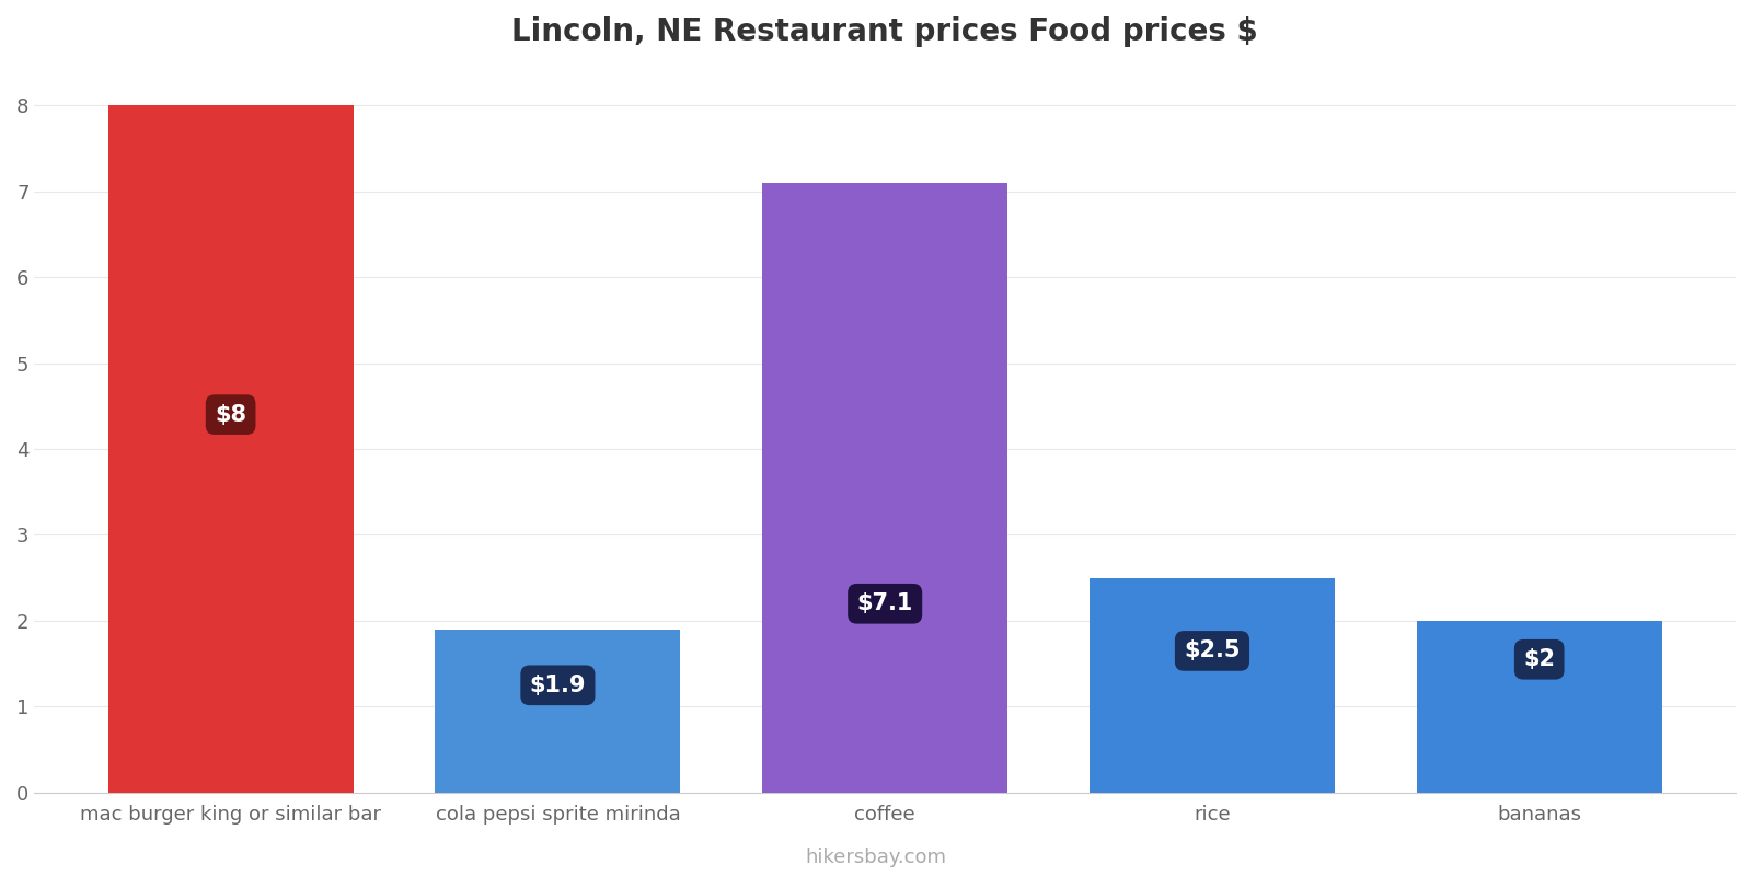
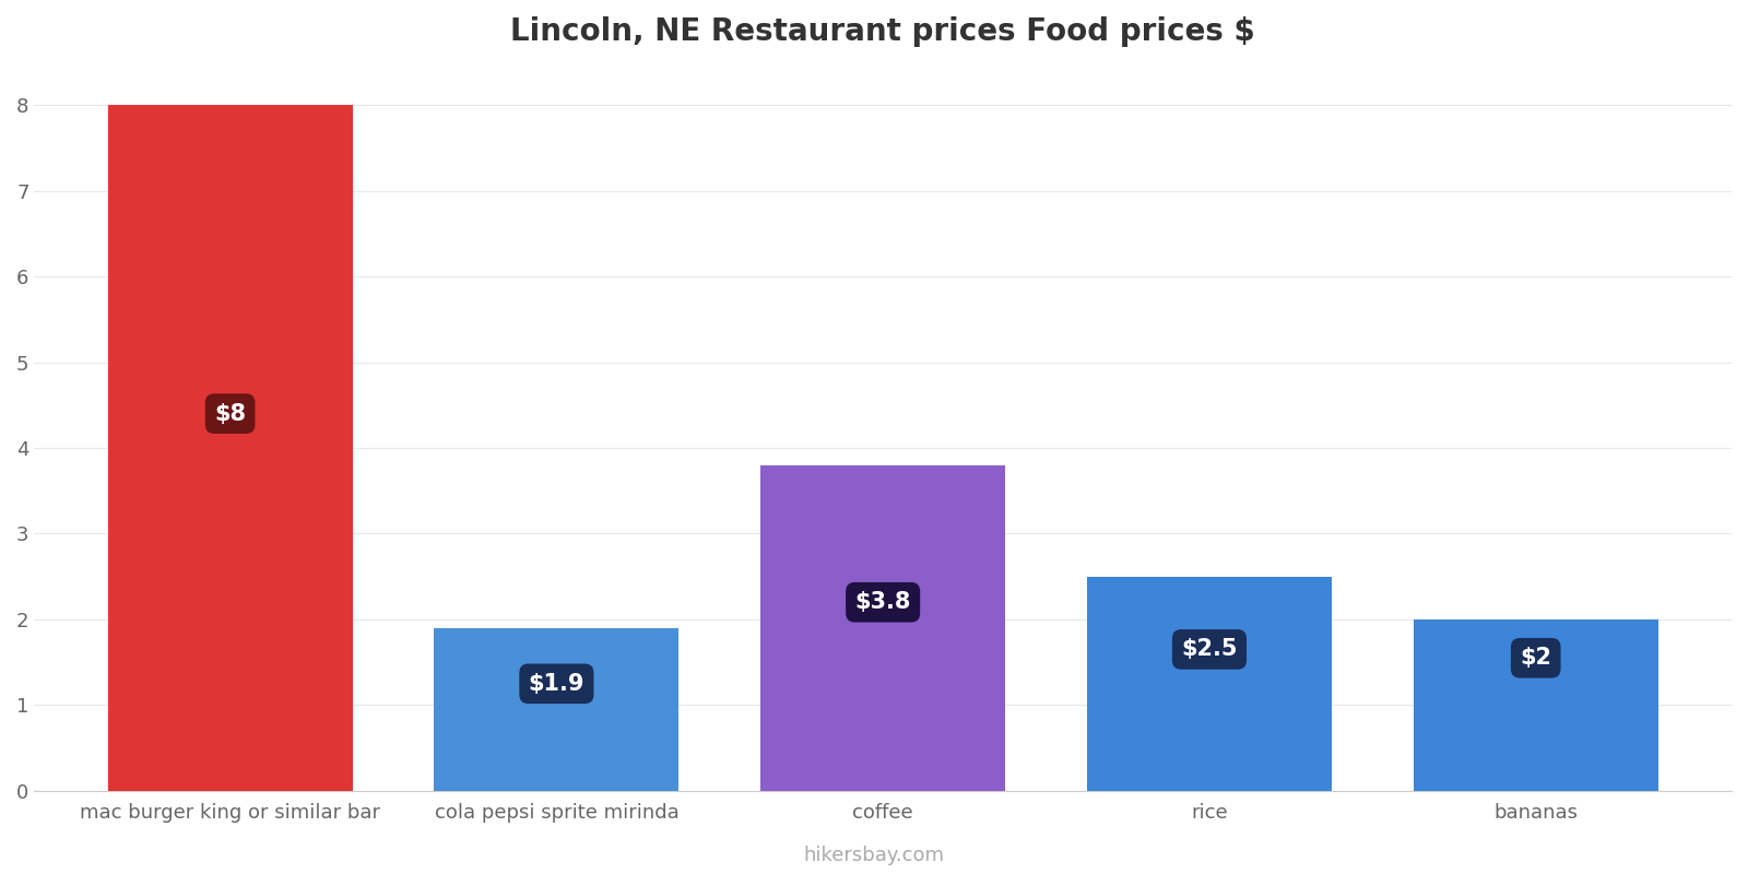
coffee: $7.1 -> $3.8
